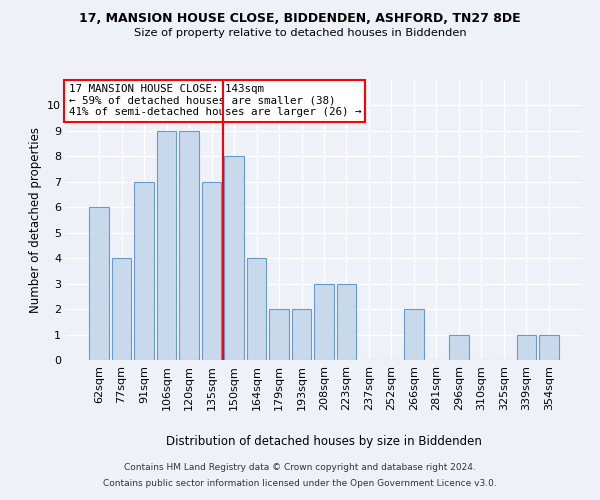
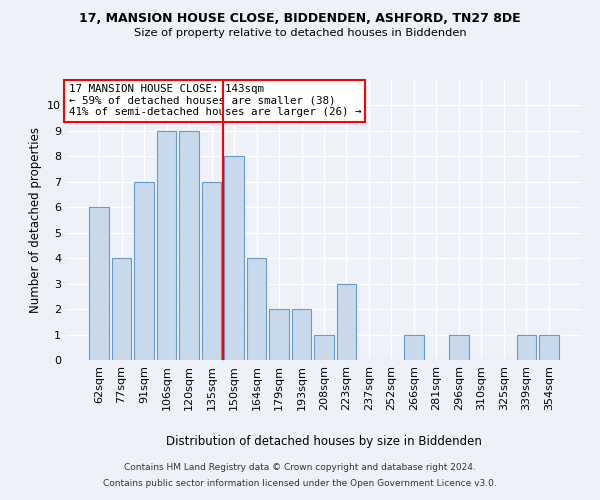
208sqm: 3 -> 1
266sqm: 2 -> 1
